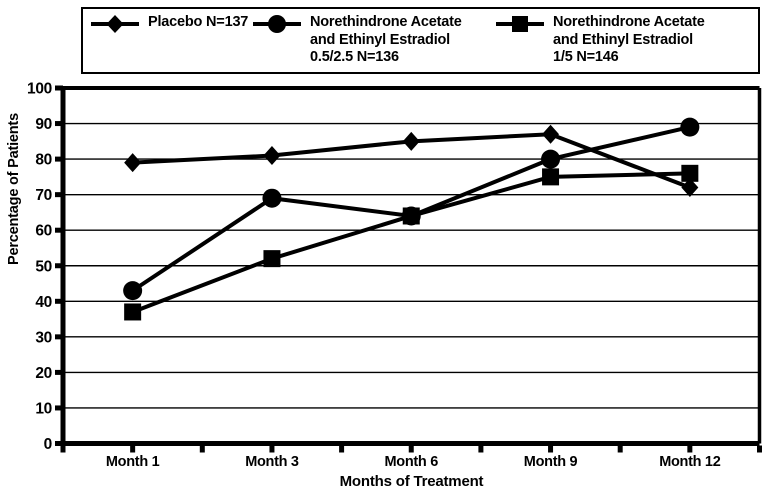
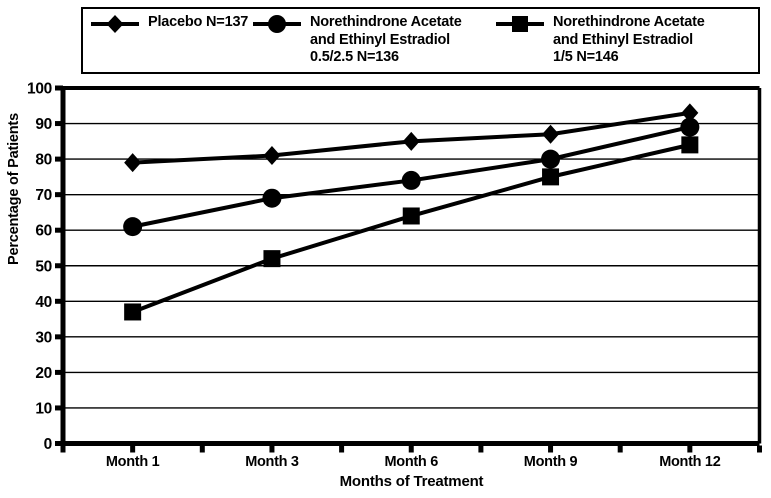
Norethindrone Acetate and Ethinyl Estradiol 0.5/2.5 N=136/Month 1: 43 -> 61
Norethindrone Acetate and Ethinyl Estradiol 0.5/2.5 N=136/Month 6: 64 -> 74
Placebo N=137/Month 12: 72 -> 93
Norethindrone Acetate and Ethinyl Estradiol 1/5 N=146/Month 12: 76 -> 84
